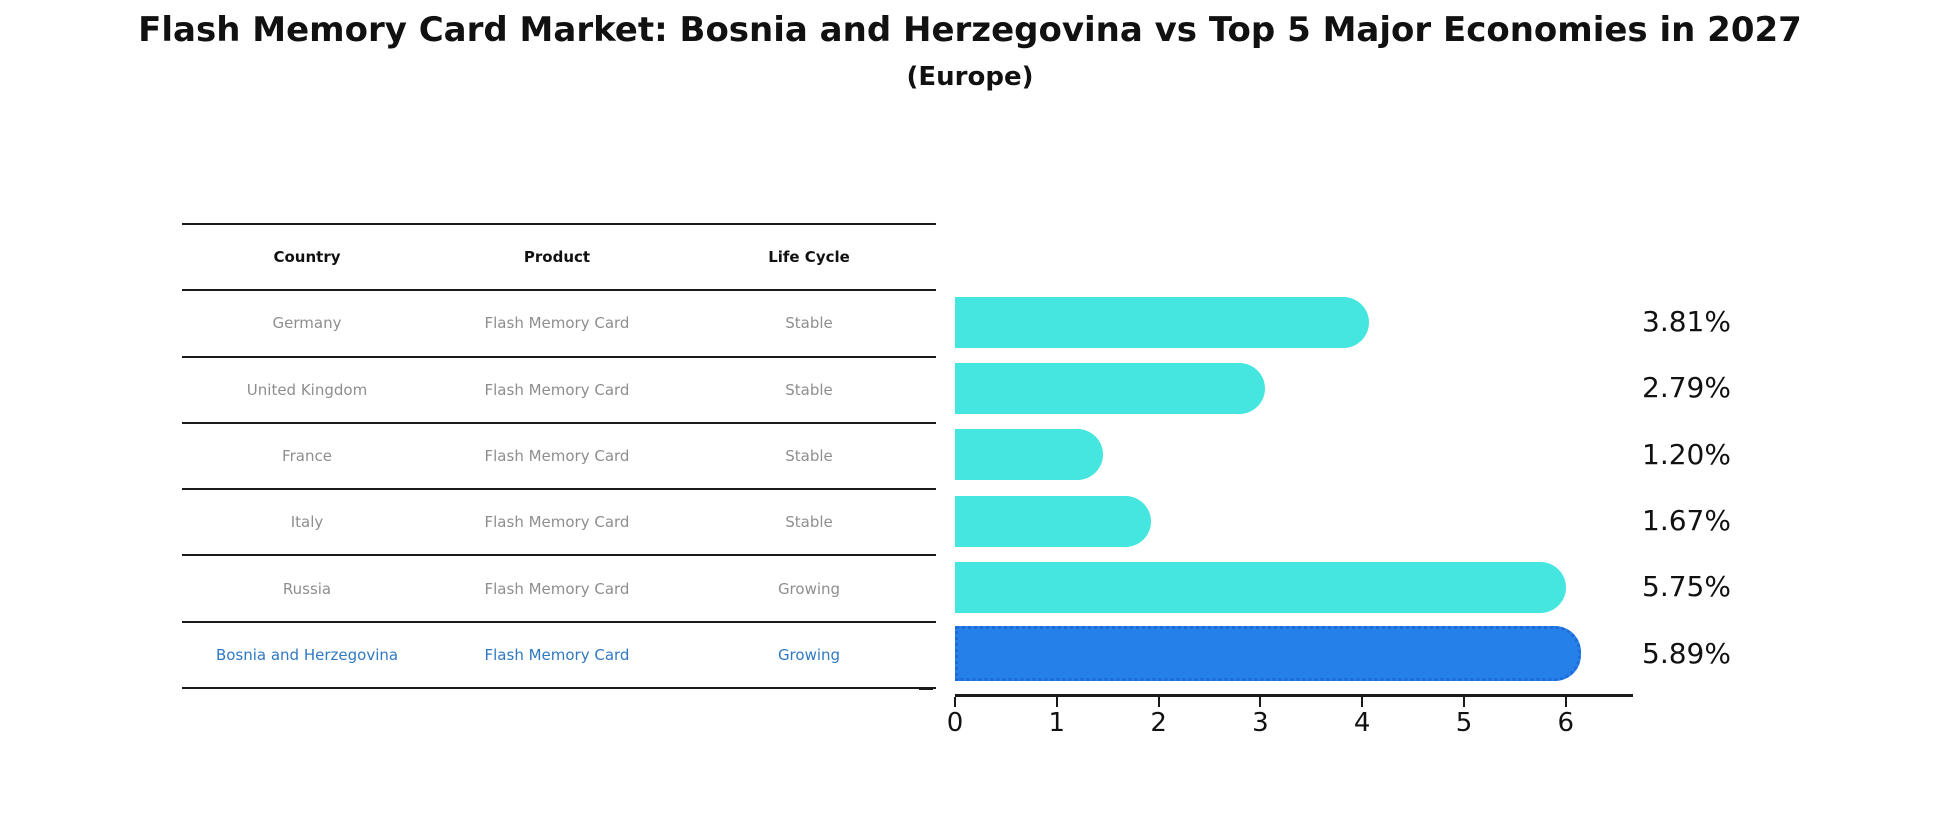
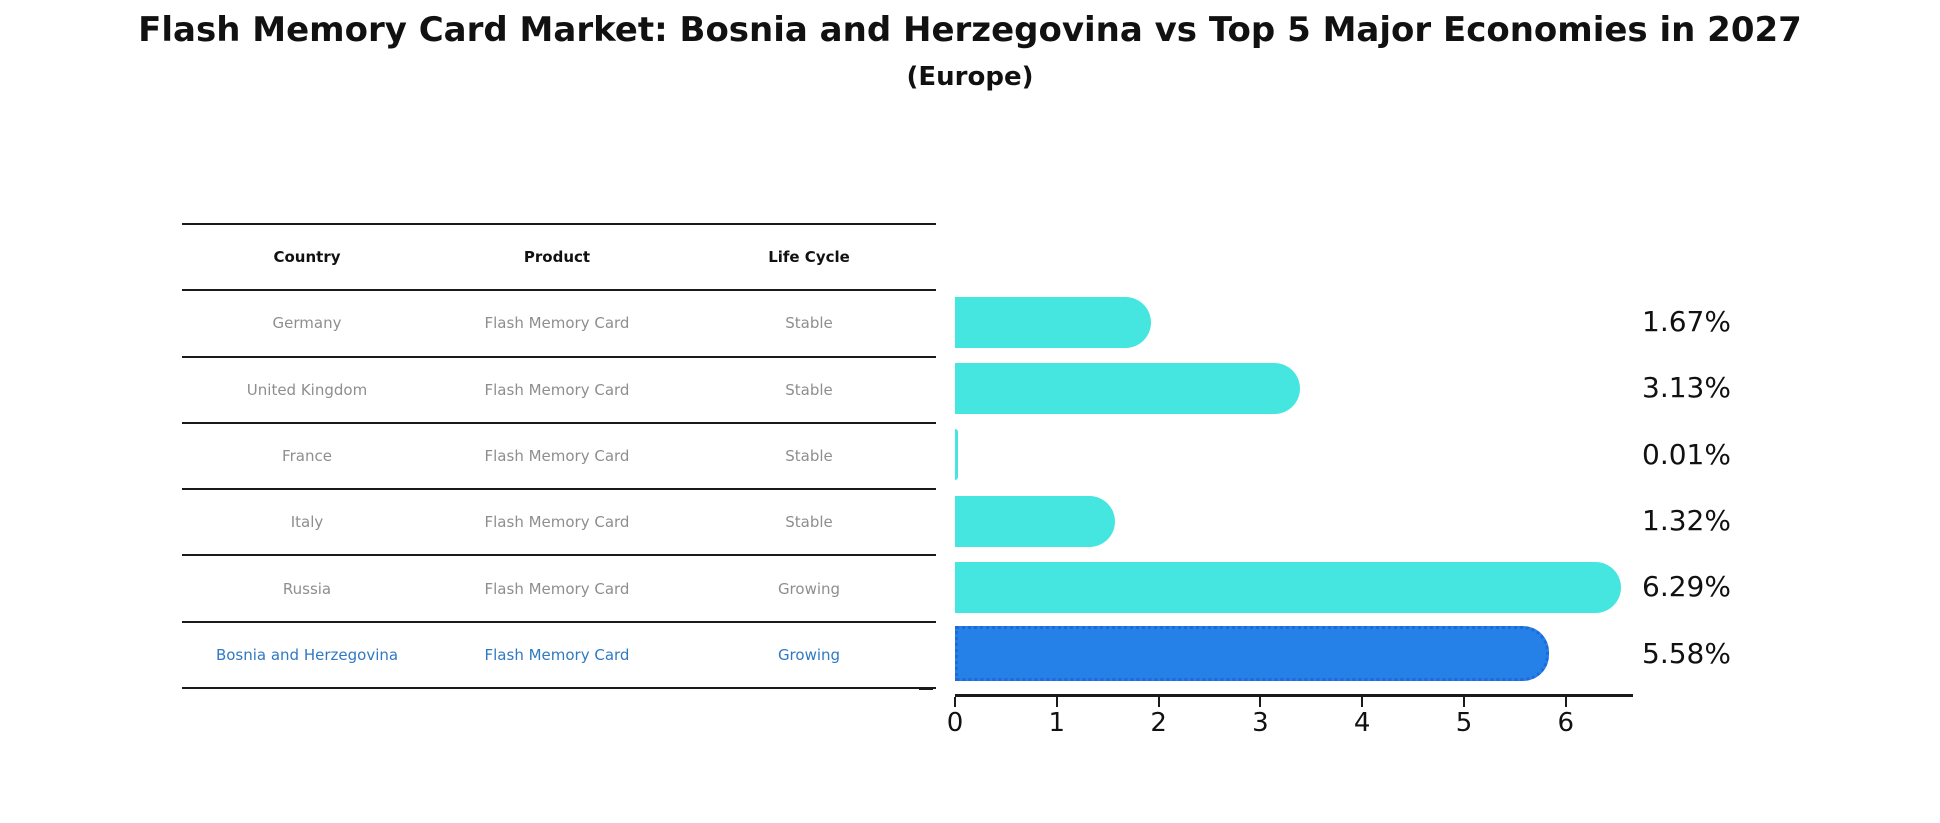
Germany: 3.81% -> 1.67%
United Kingdom: 2.79% -> 3.13%
France: 1.20% -> 0.01%
Italy: 1.67% -> 1.32%
Russia: 5.75% -> 6.29%
Bosnia and Herzegovina: 5.89% -> 5.58%
